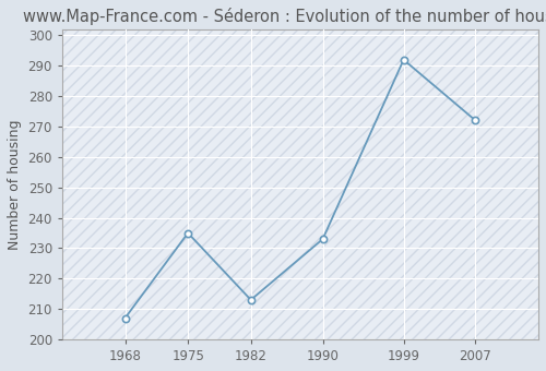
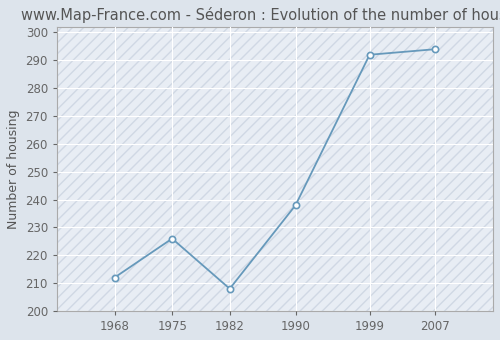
1968: 207 -> 212
1975: 235 -> 226
1982: 213 -> 208
1990: 233 -> 238
2007: 272 -> 294
